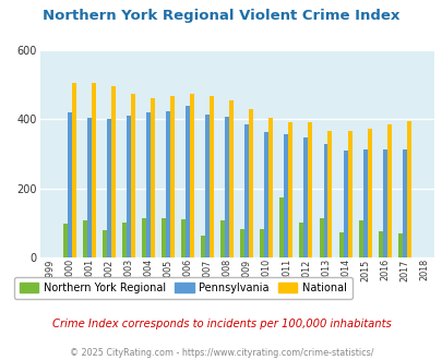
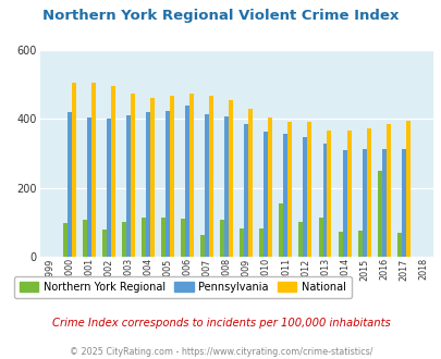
Northern York Regional/2011: 175 -> 155
Northern York Regional/2015: 108 -> 75
Northern York Regional/2016: 75 -> 250
